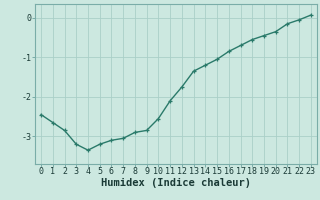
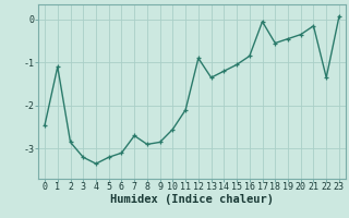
1: -2.65 -> -1.10
7: -3.05 -> -2.70
12: -1.75 -> -0.90
17: -0.70 -> -0.05
22: -0.05 -> -1.35
